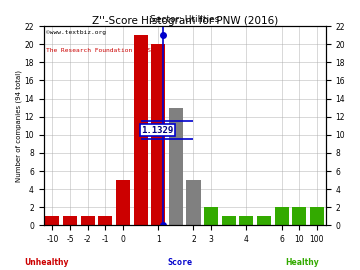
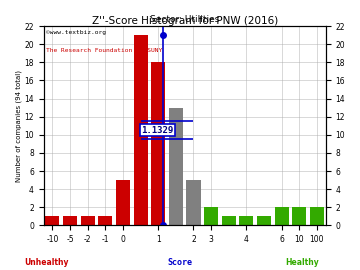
1: 20 -> 18
